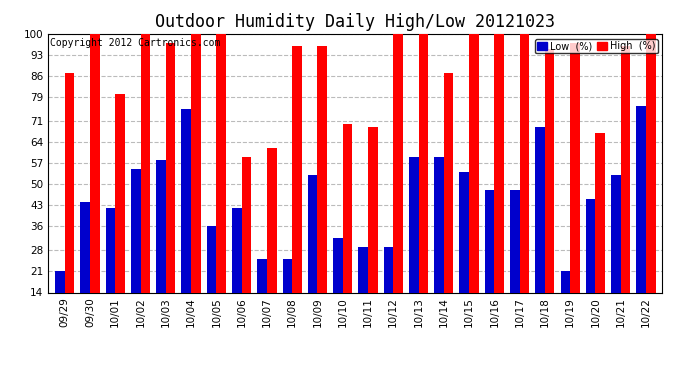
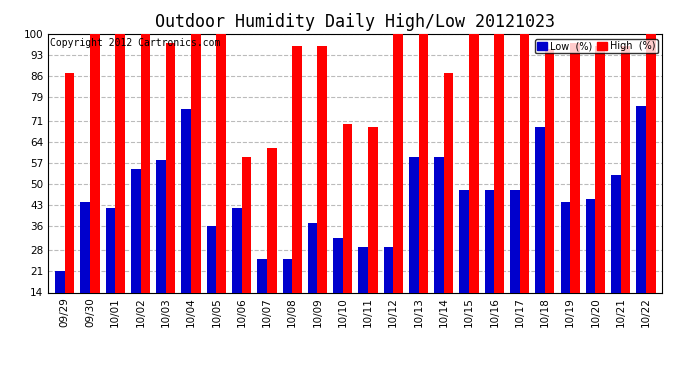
High (%)/10/01: 80 -> 100
Low (%)/10/09: 53 -> 37
Low (%)/10/15: 54 -> 48
Low (%)/10/19: 21 -> 44
High (%)/10/20: 67 -> 96
